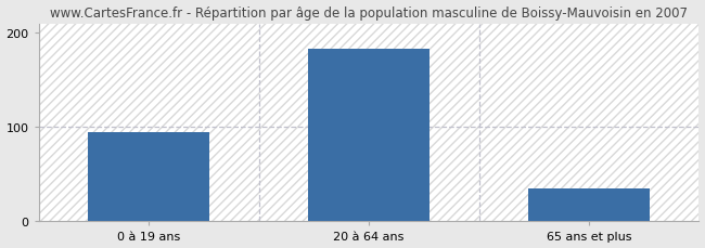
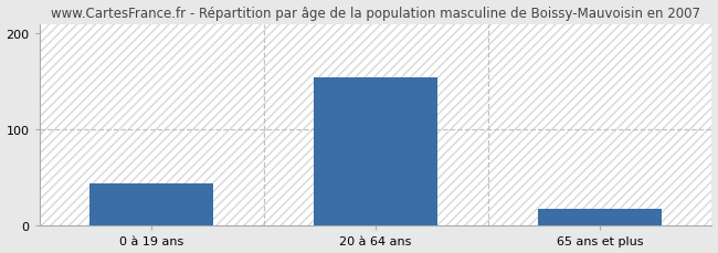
0 à 19 ans: 95 -> 44
20 à 64 ans: 183 -> 154
65 ans et plus: 35 -> 18
